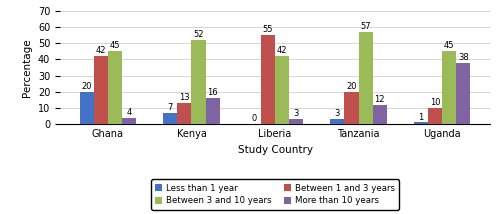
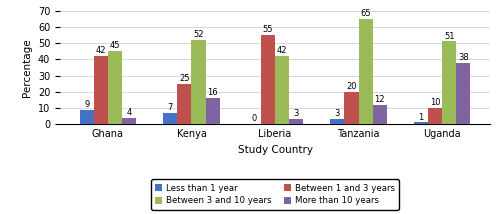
Less than 1 year/Ghana: 20 -> 9
Between 1 and 3 years/Kenya: 13 -> 25
Between 3 and 10 years/Tanzania: 57 -> 65
Between 3 and 10 years/Uganda: 45 -> 51
